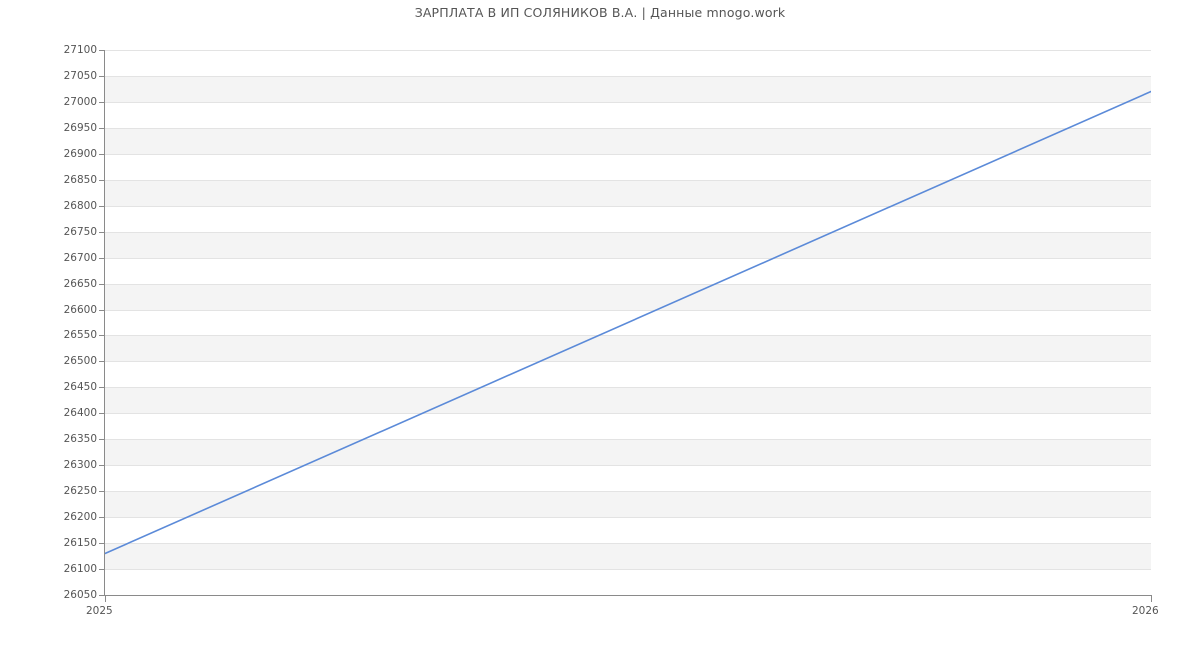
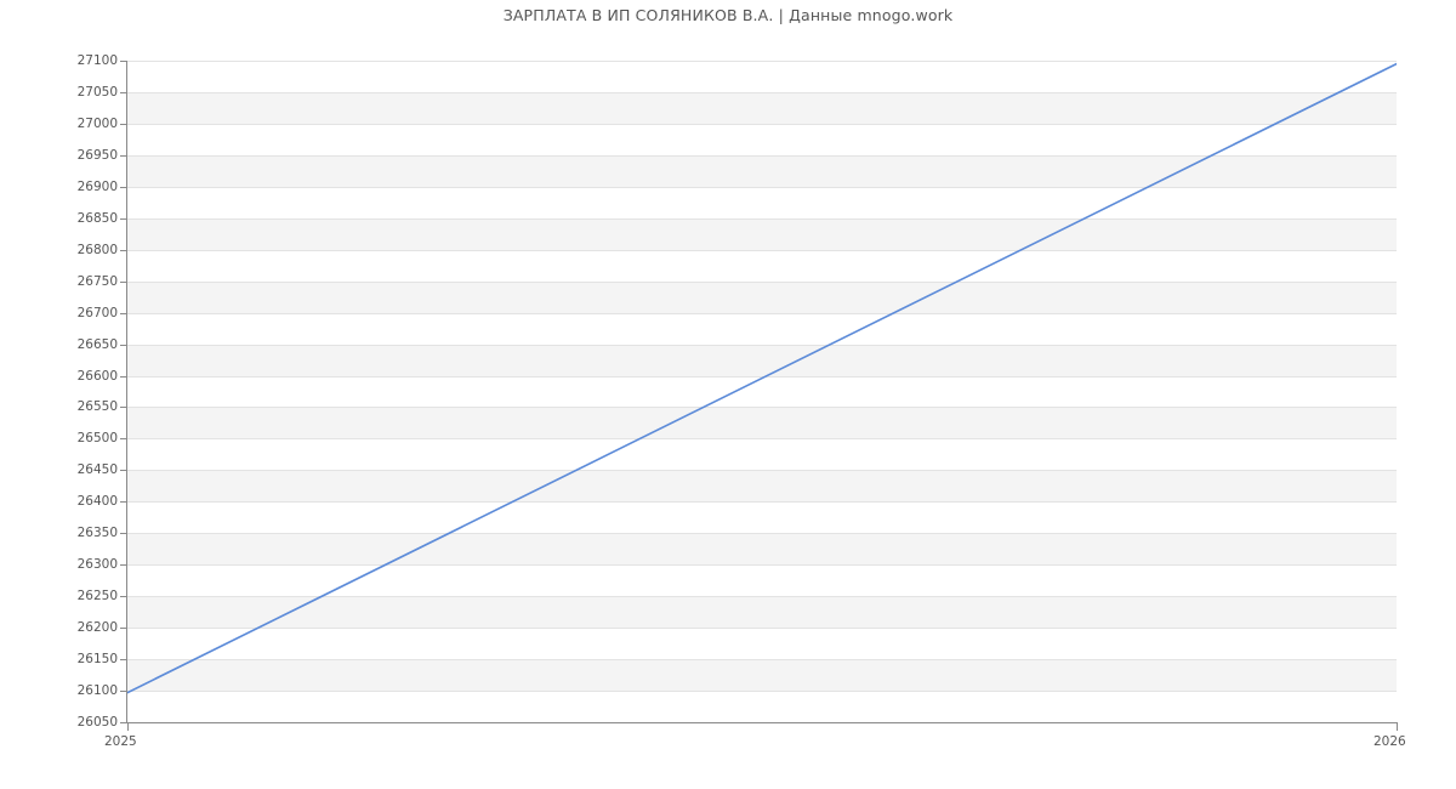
2025: 26130 -> 26100
2026: 27020 -> 27100
